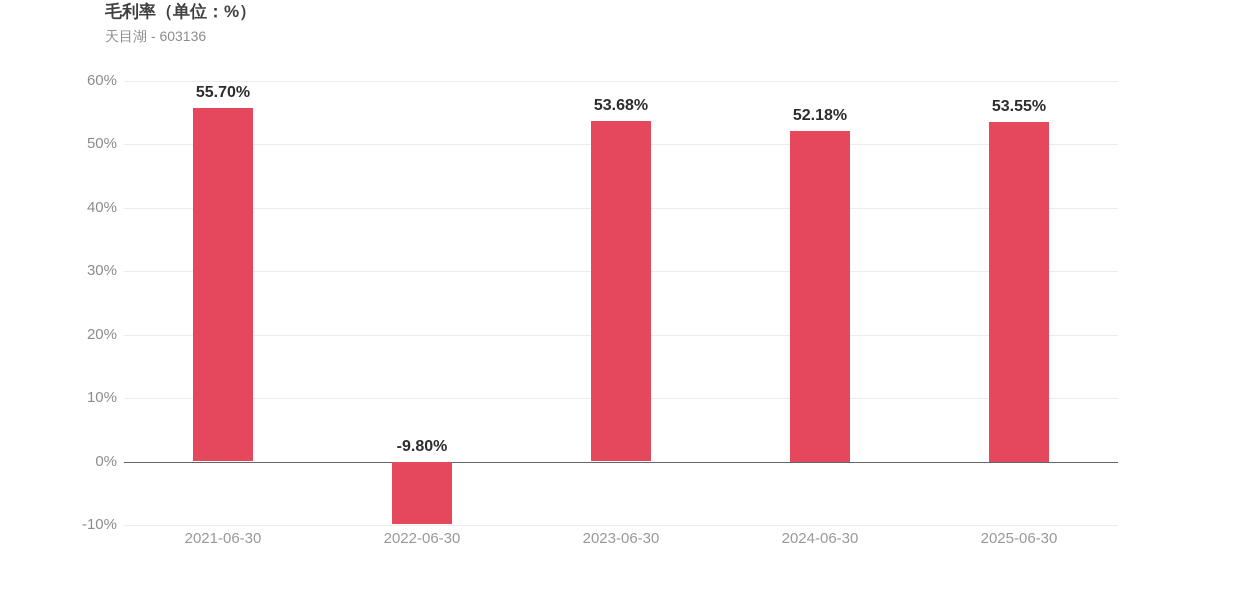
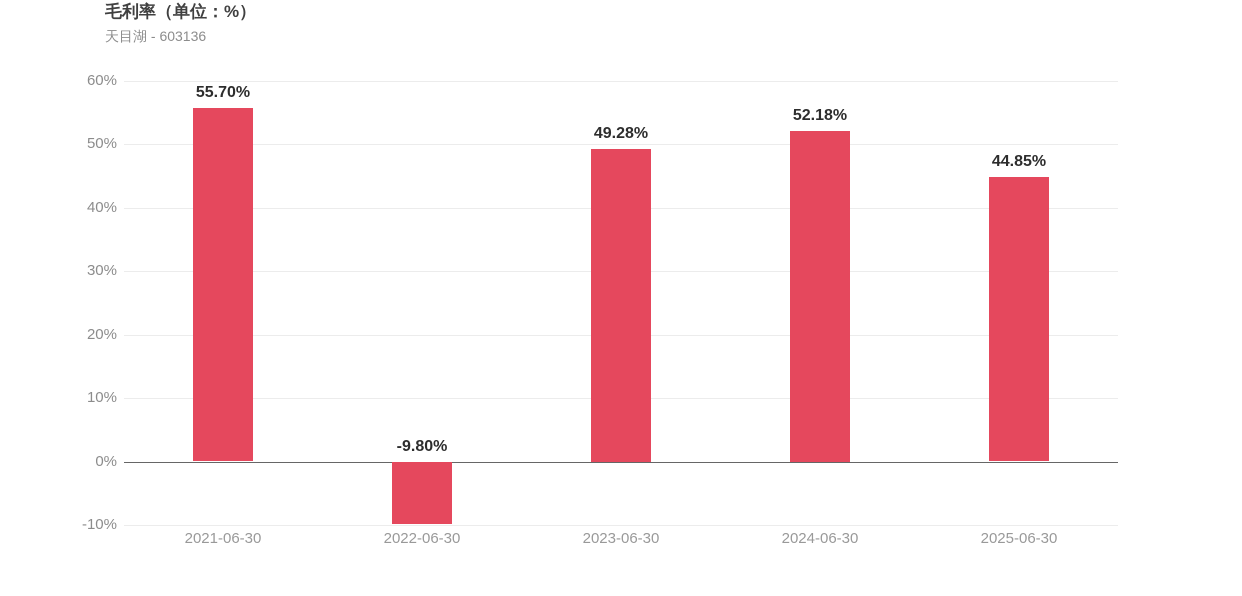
2023-06-30: 53.68% -> 49.28%
2025-06-30: 53.55% -> 44.85%
